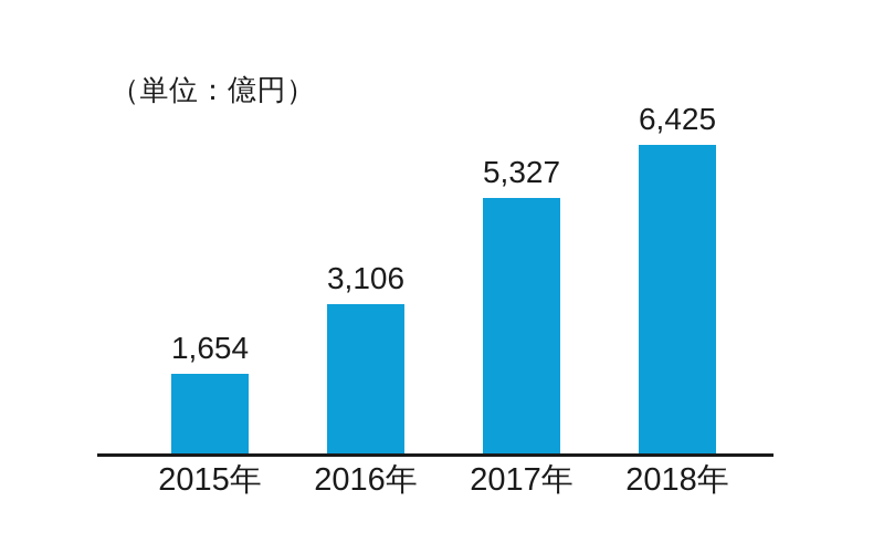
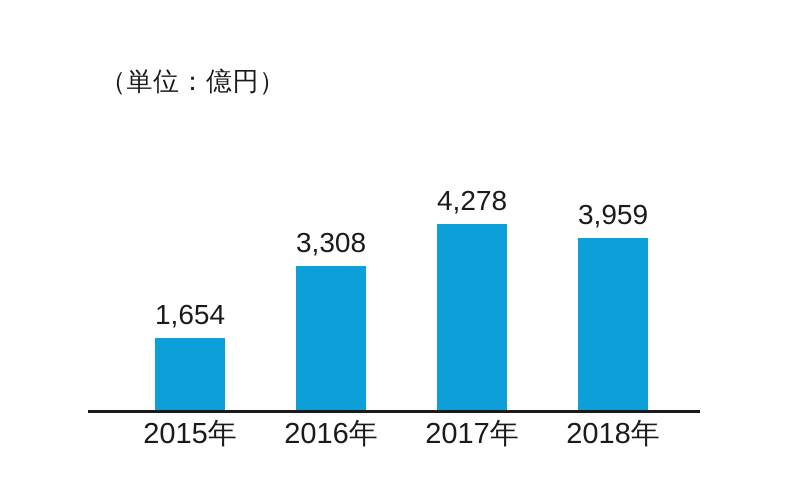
2016年: 3,106 -> 3,308
2017年: 5,327 -> 4,278
2018年: 6,425 -> 3,959
